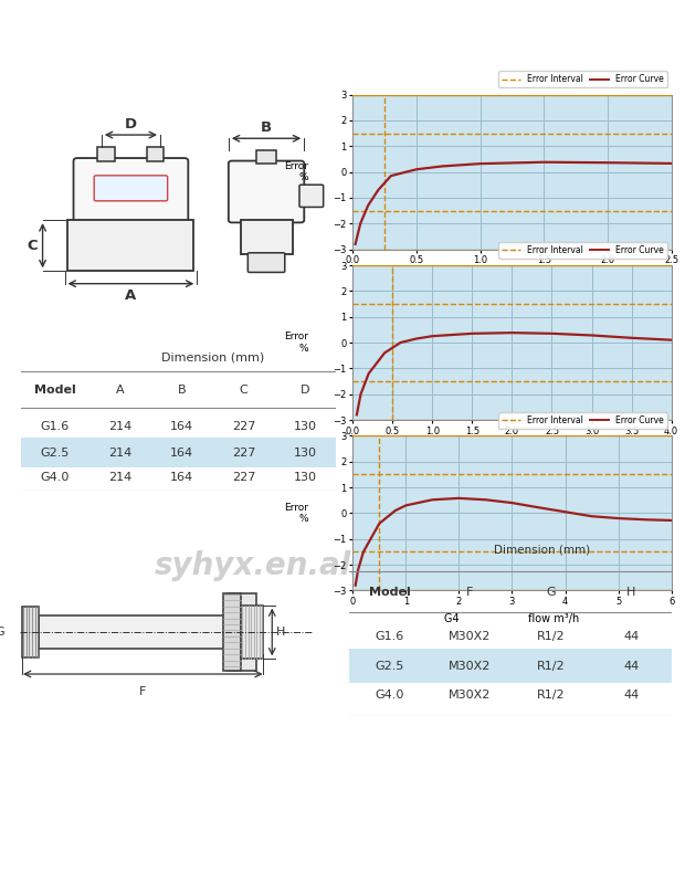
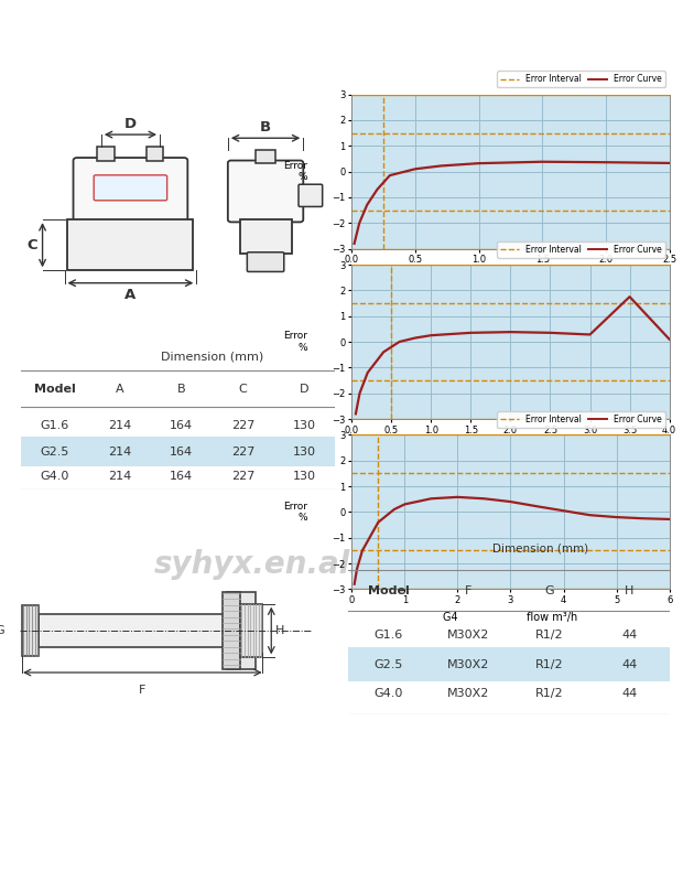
3.5: 0.18 -> 1.75
